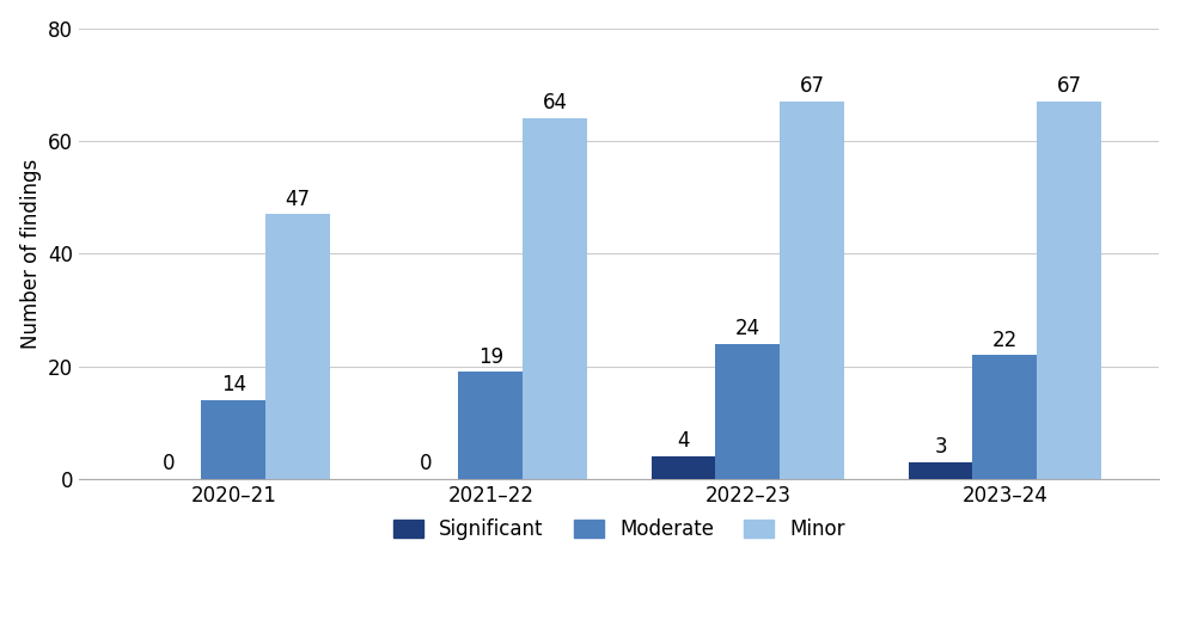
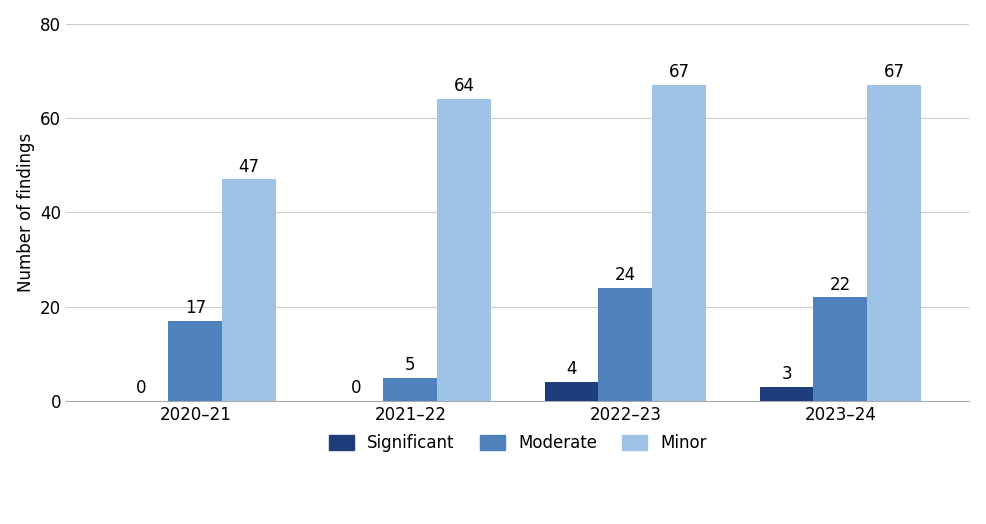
Moderate/2020–21: 14 -> 17
Moderate/2021–22: 19 -> 5
